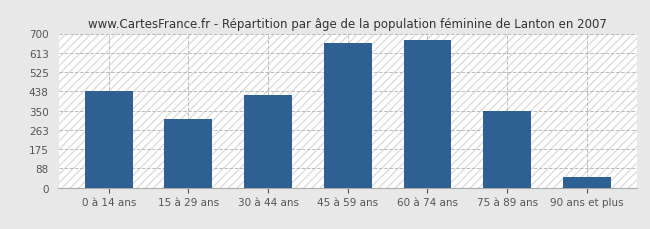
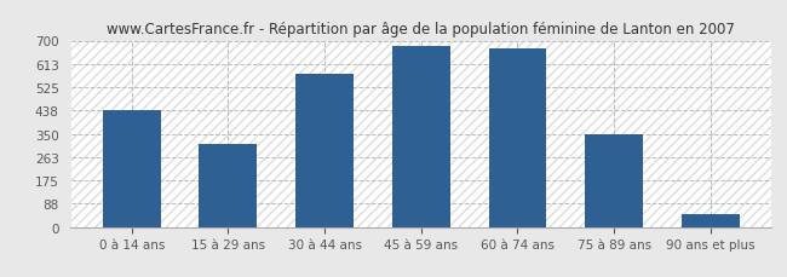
30 à 44 ans: 420 -> 575
45 à 59 ans: 655 -> 680
